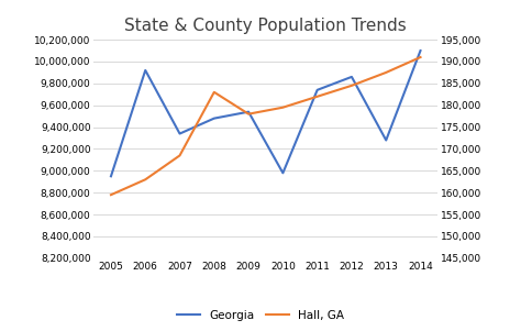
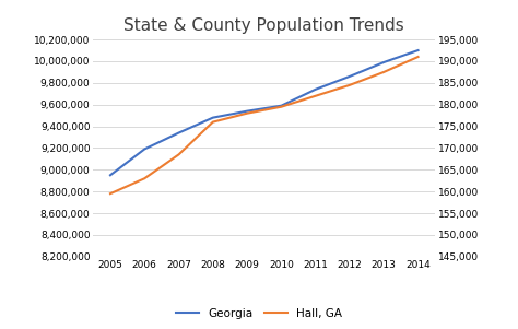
Georgia/2006: 9,920,000 -> 9,190,000
Hall, GA/2008: 183,000 -> 176,000
Georgia/2010: 8,980,000 -> 9,590,000
Georgia/2013: 9,280,000 -> 9,990,000
